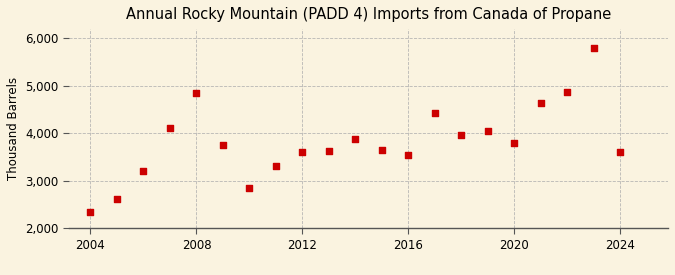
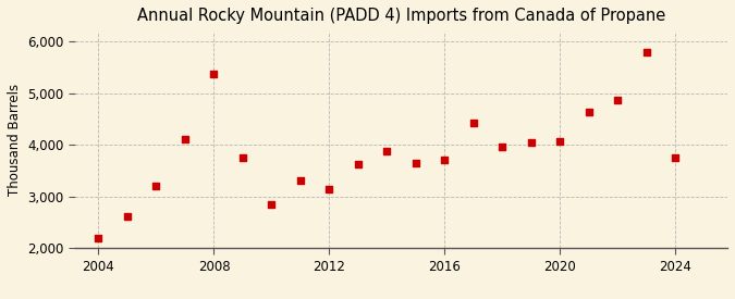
2004: 2,350 -> 2,200
2008: 4,850 -> 5,380
2012: 3,600 -> 3,130
2016: 3,550 -> 3,700
2020: 3,800 -> 4,060
2024: 3,600 -> 3,760
